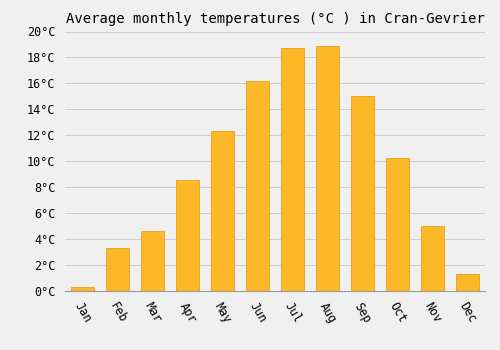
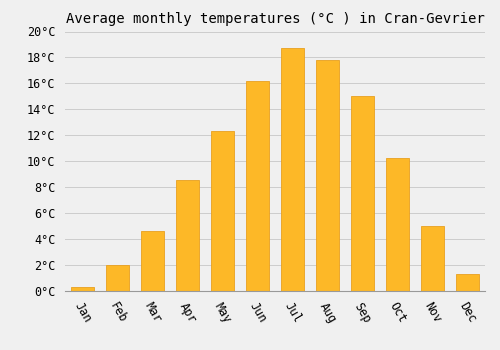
Feb: 3.3°C -> 2.0°C
Aug: 18.9°C -> 17.8°C
